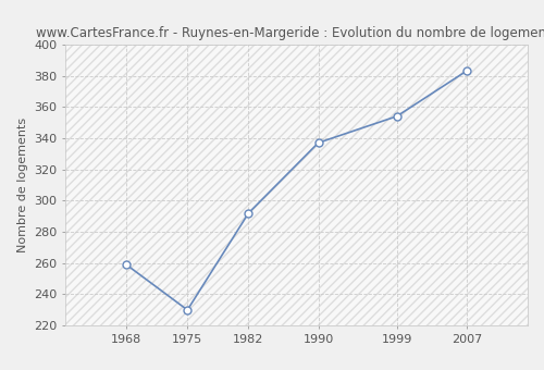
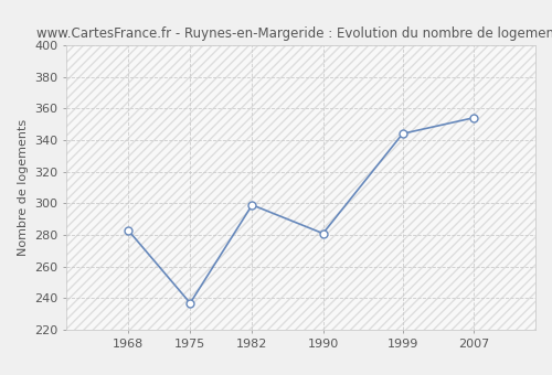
1968: 259 -> 283
1975: 230 -> 237
1982: 292 -> 299
1990: 337 -> 281
1999: 354 -> 344
2007: 383 -> 354
